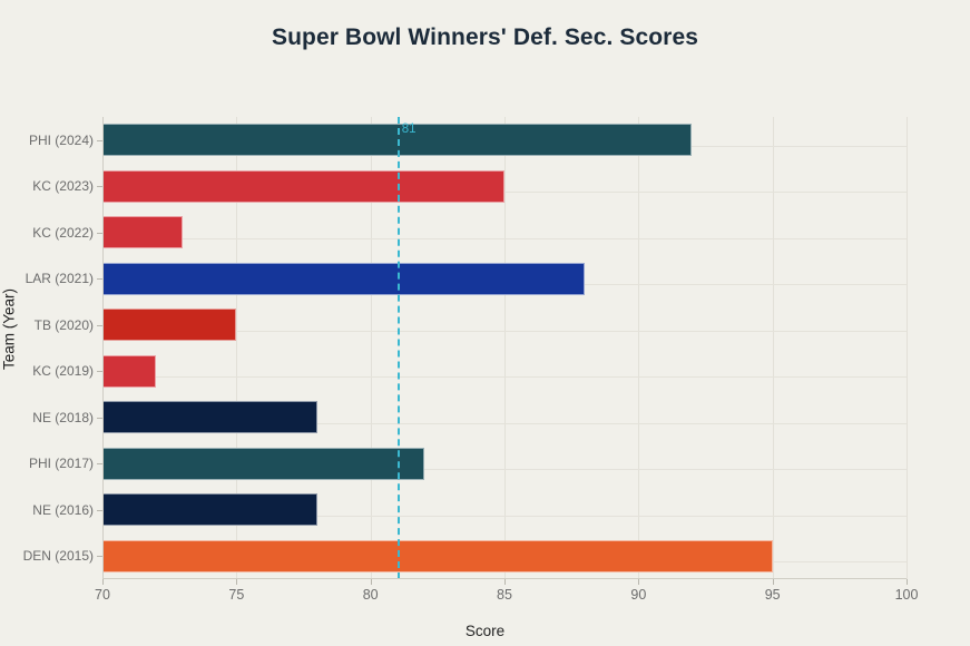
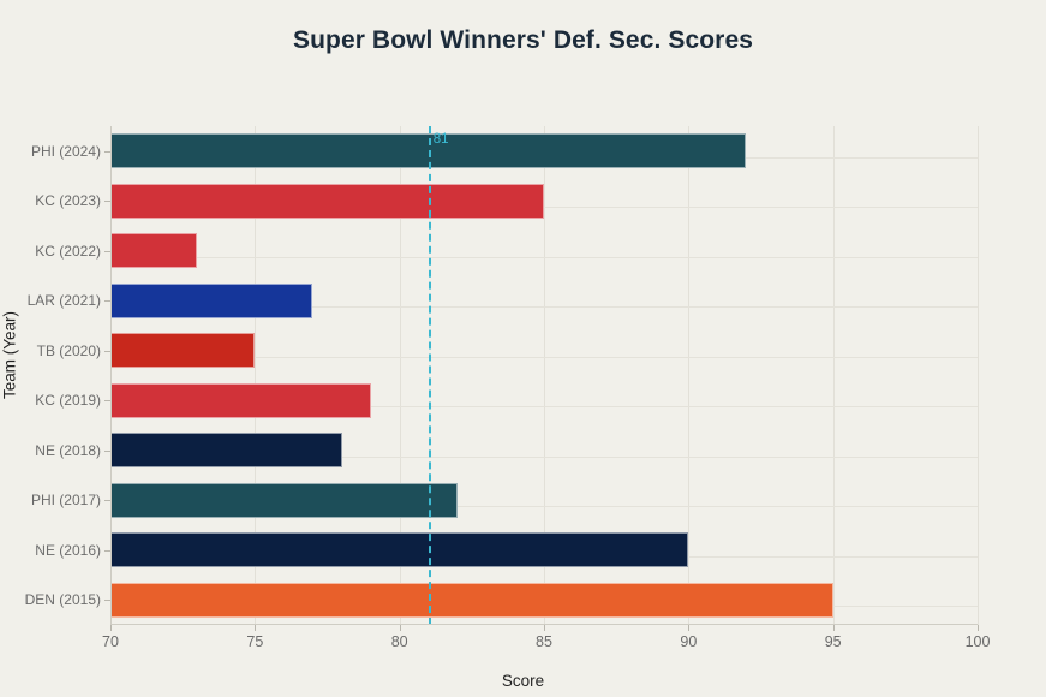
LAR (2021): 88 -> 77
KC (2019): 72 -> 79
NE (2016): 78 -> 90
